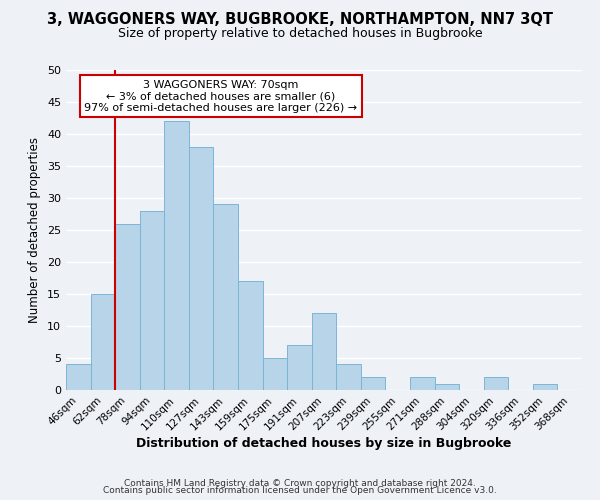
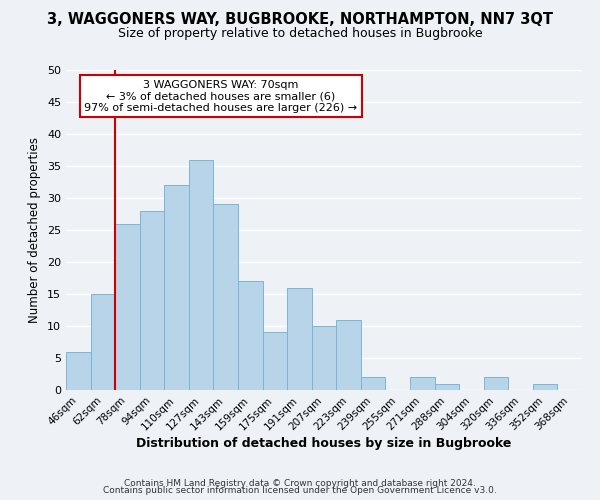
46sqm: 4 -> 6
110sqm: 42 -> 32
127sqm: 38 -> 36
175sqm: 5 -> 9
191sqm: 7 -> 16
207sqm: 12 -> 10
223sqm: 4 -> 11
